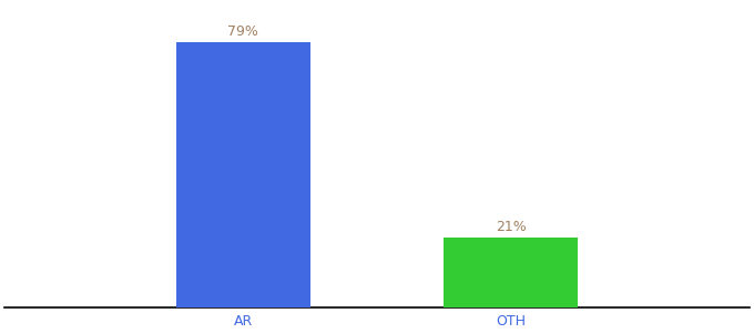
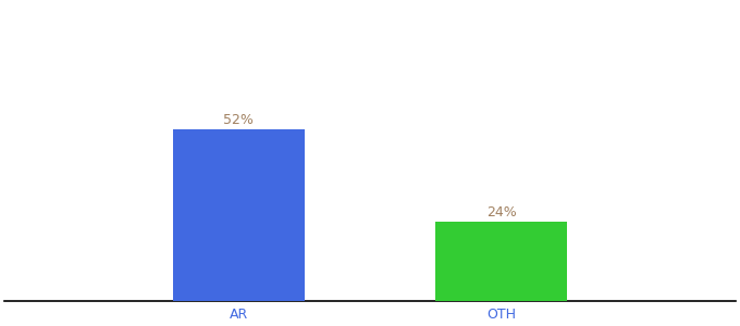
AR: 79% -> 52%
OTH: 21% -> 24%
